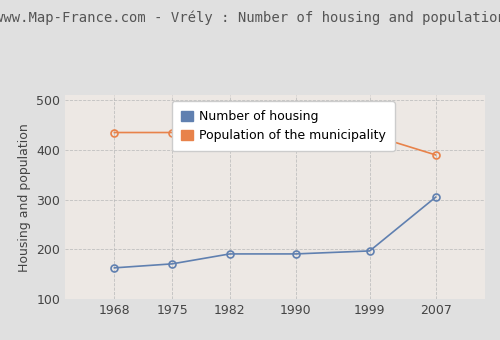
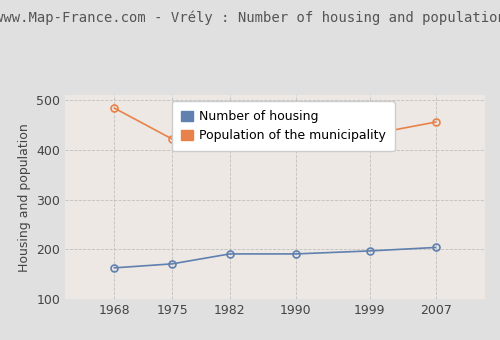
Population of the municipality/1968: 435 -> 484
Population of the municipality/1975: 435 -> 422
Number of housing/2007: 305 -> 204
Population of the municipality/2007: 390 -> 456
